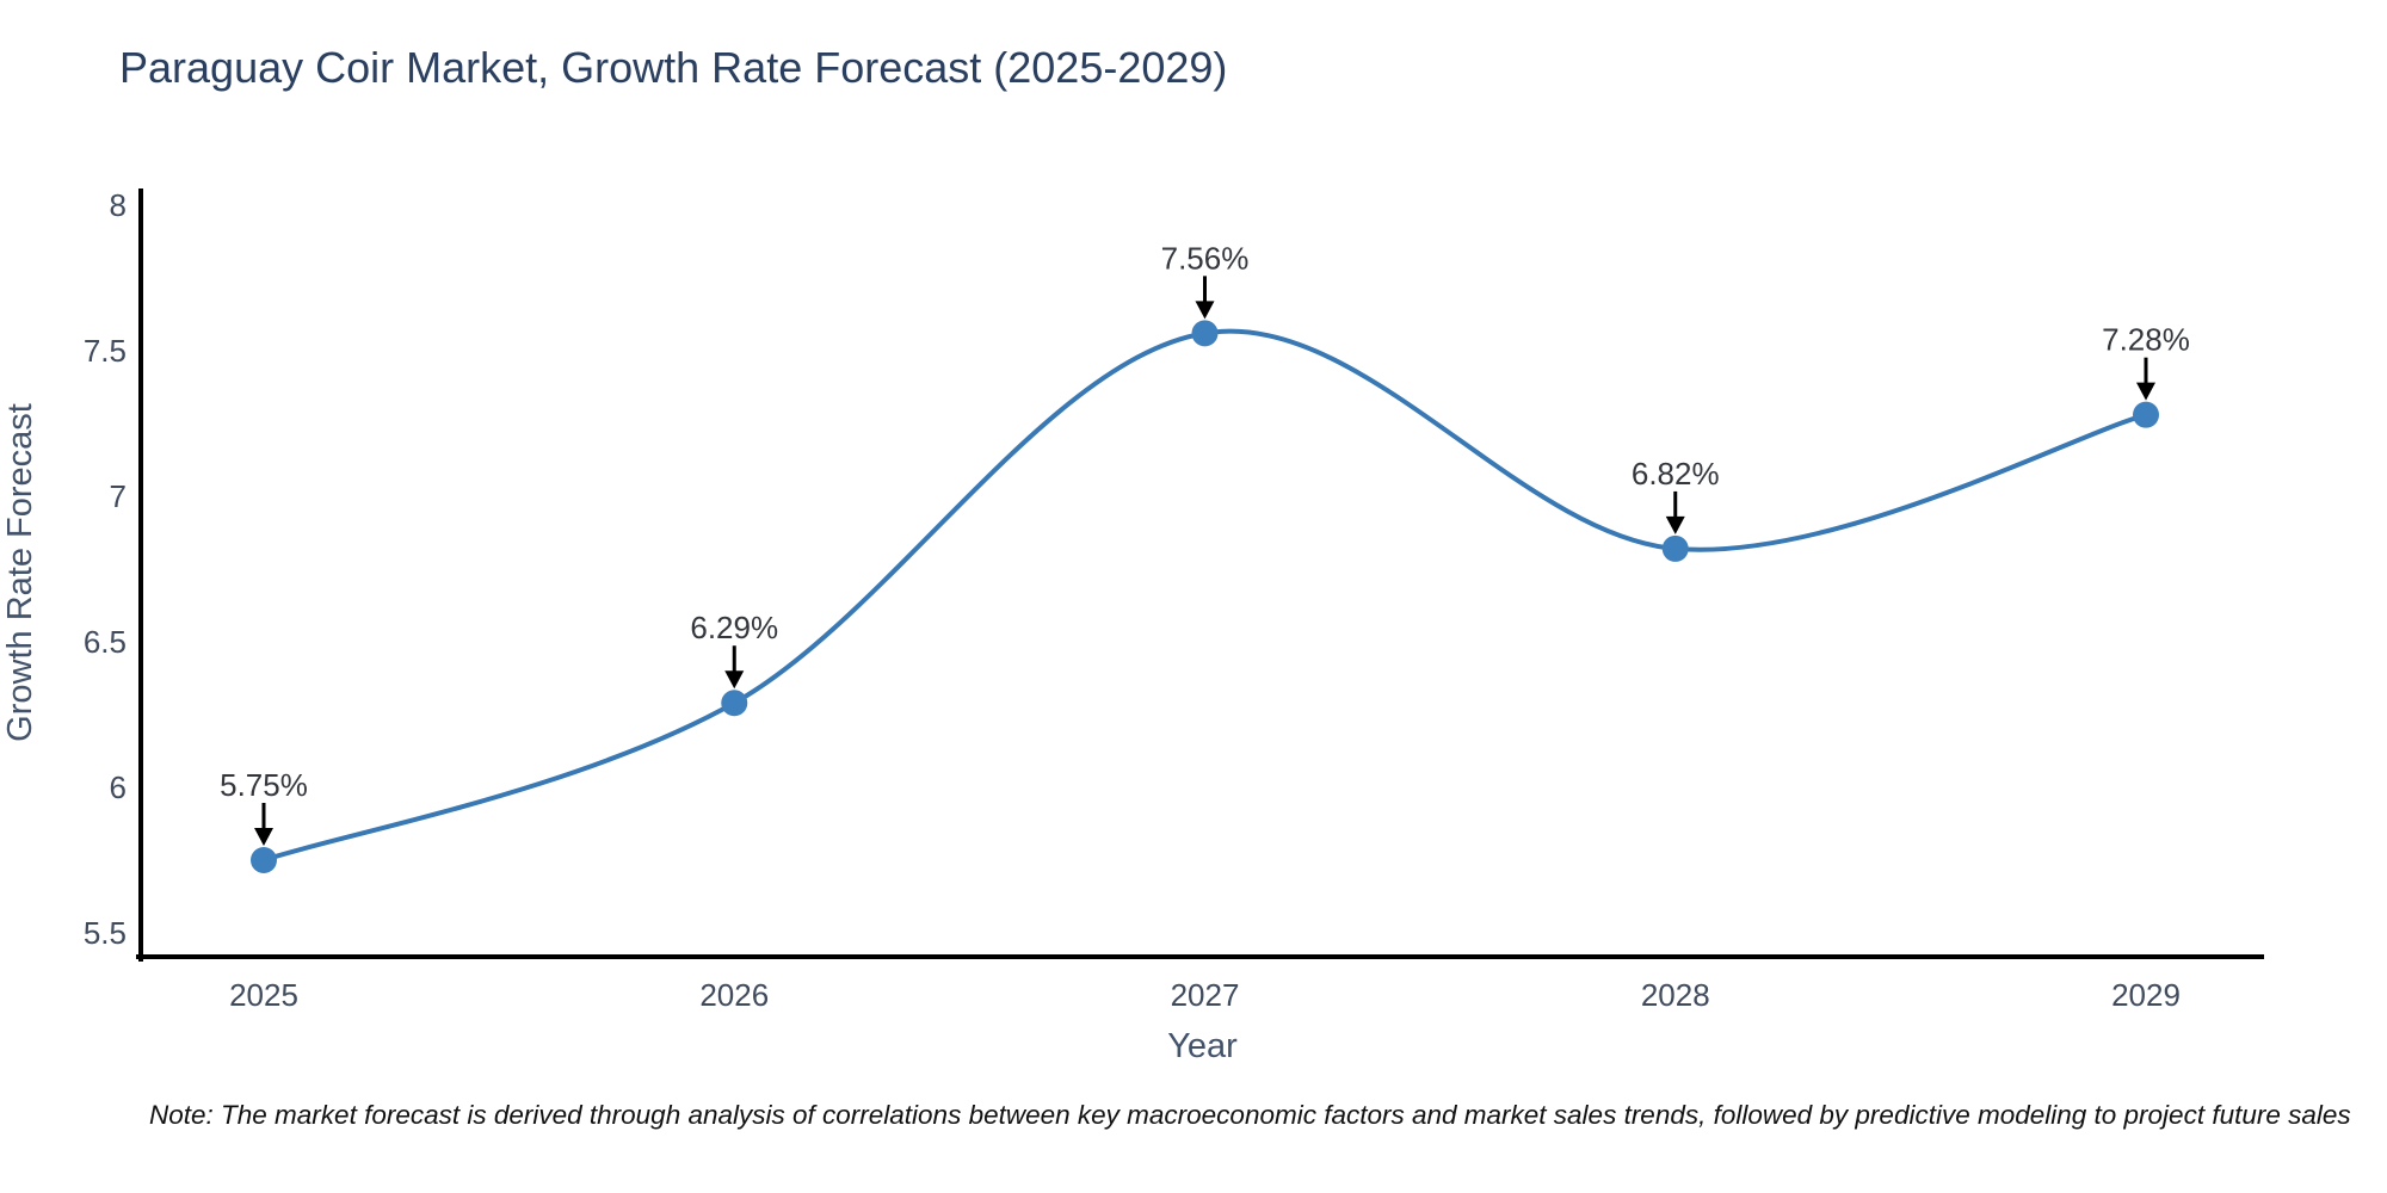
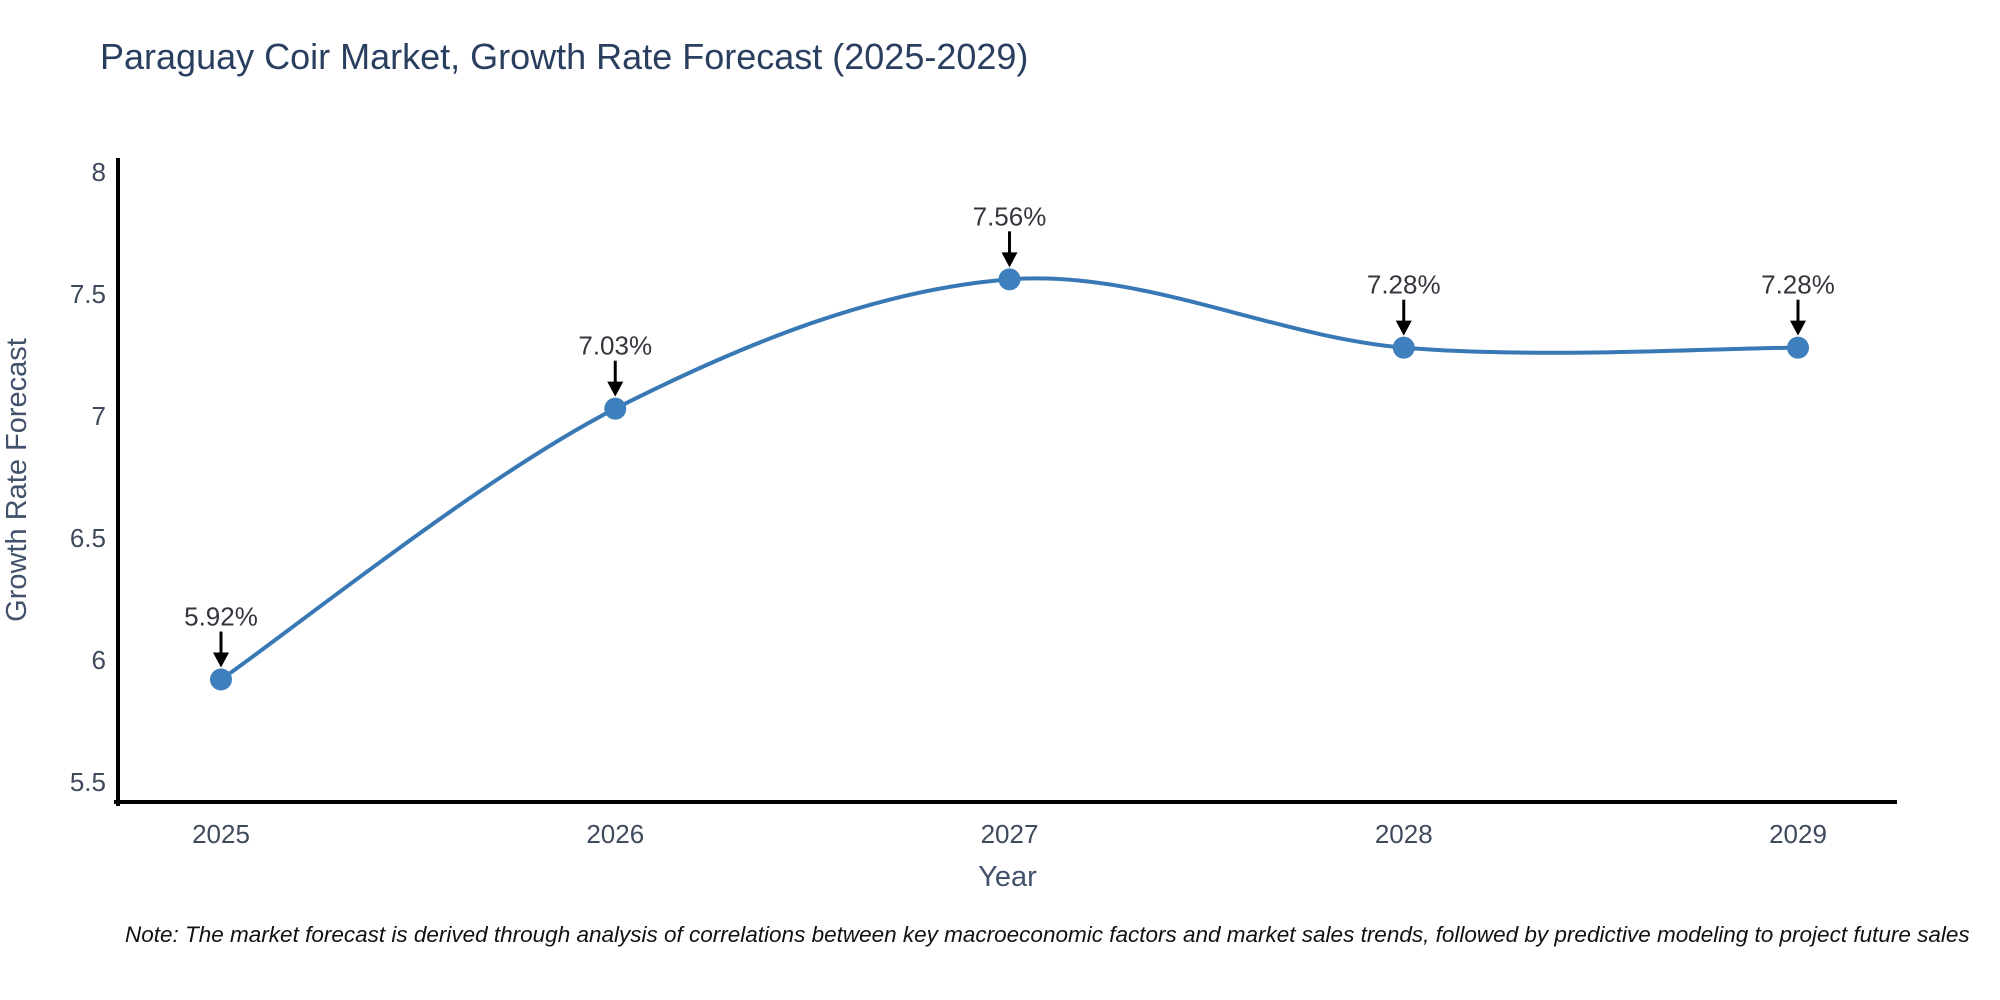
2025: 5.75% -> 5.92%
2026: 6.29% -> 7.03%
2028: 6.82% -> 7.28%
